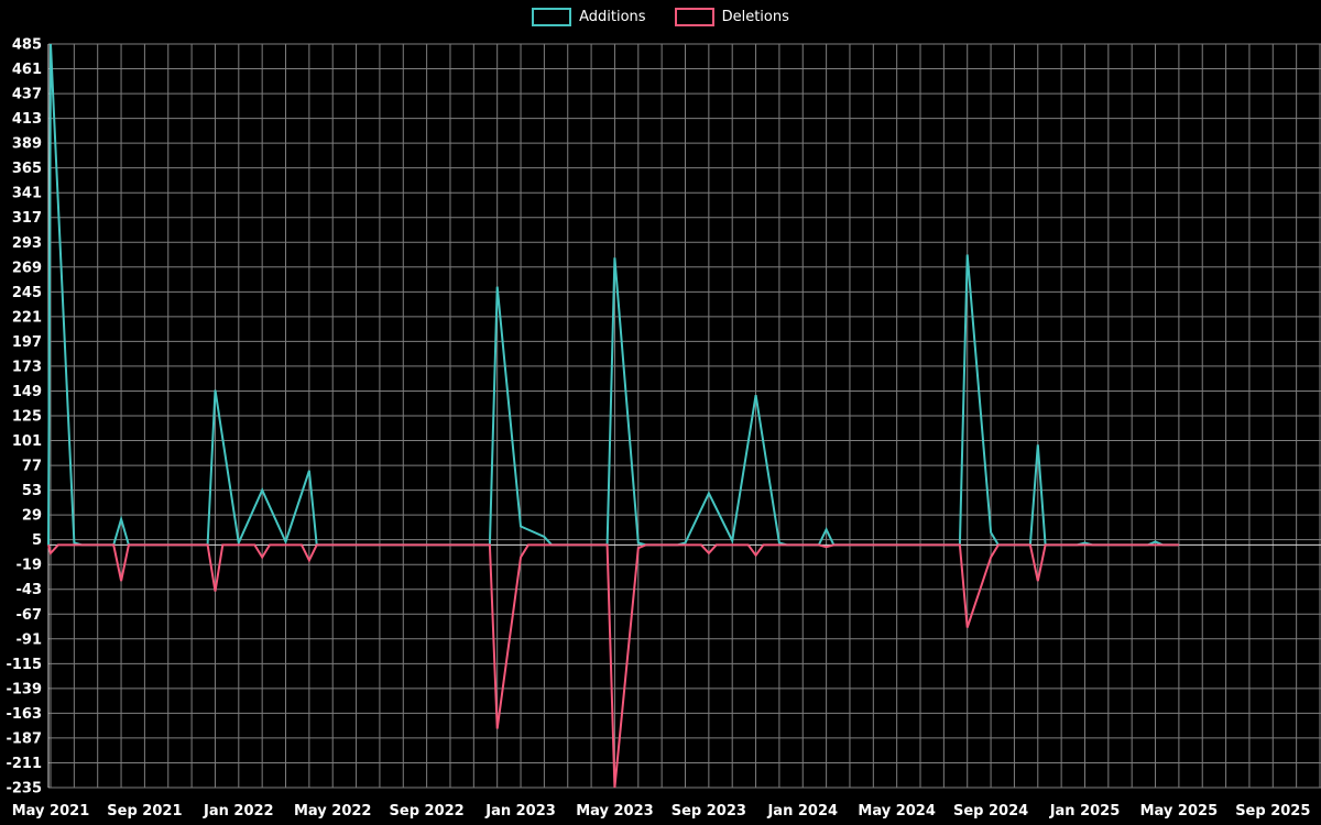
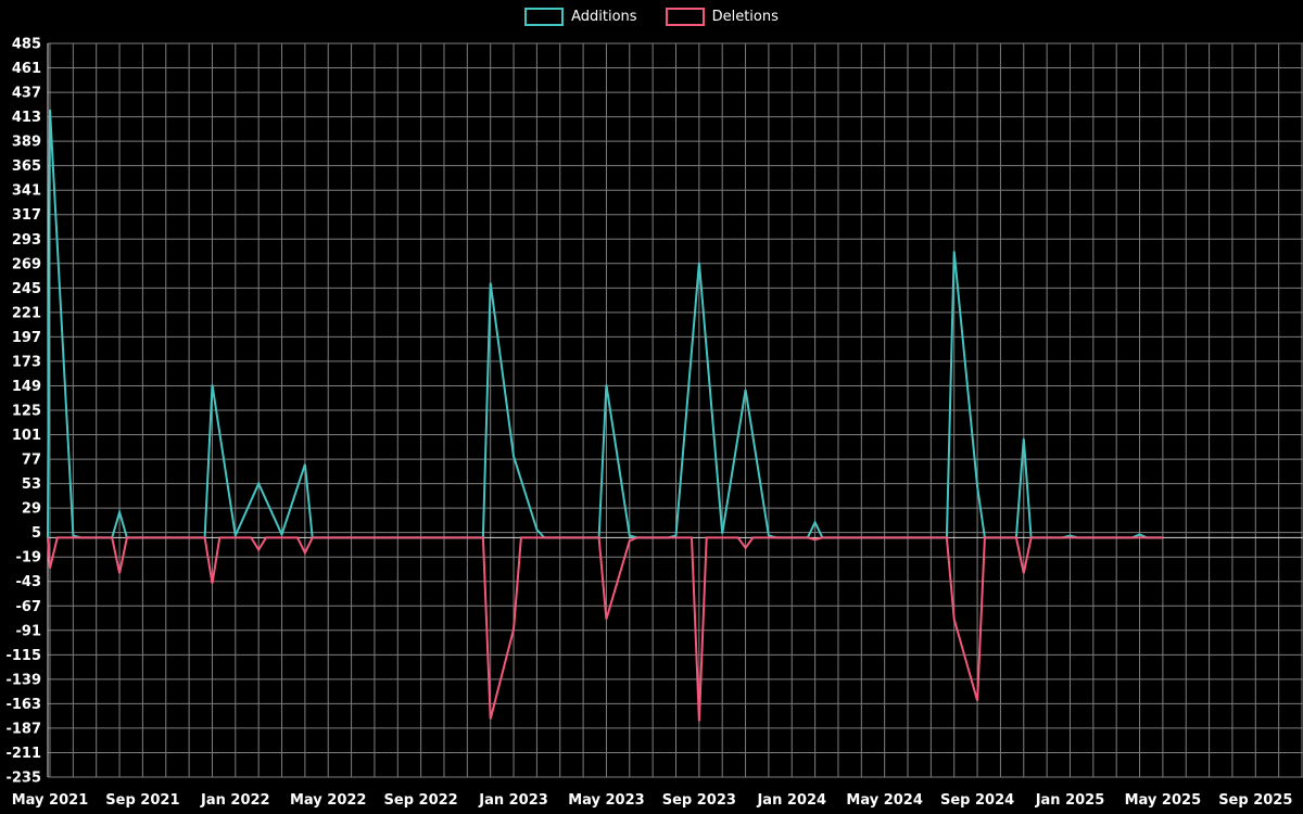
Additions/May 2021: 480 -> 420
Deletions/May 2021: -10 -> -30
Additions/Jan 2023: 20 -> 80
Deletions/Jan 2023: -10 -> -90
Additions/May 2023: 280 -> 150
Deletions/May 2023: -240 -> -80
Additions/Sep 2023: 50 -> 270
Deletions/Sep 2023: -10 -> -180
Additions/Sep 2024: 10 -> 50
Deletions/Sep 2024: -10 -> -160
